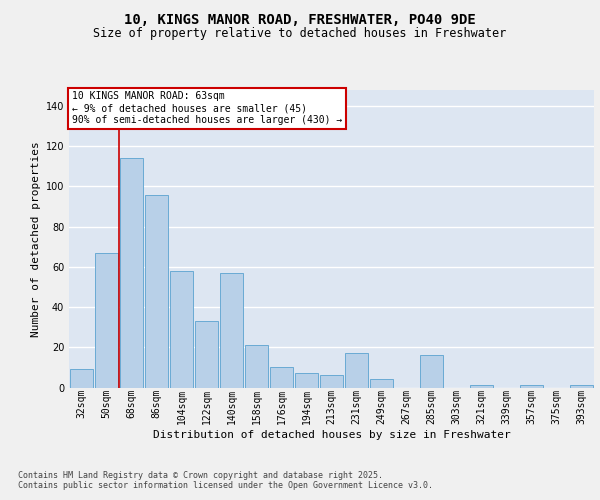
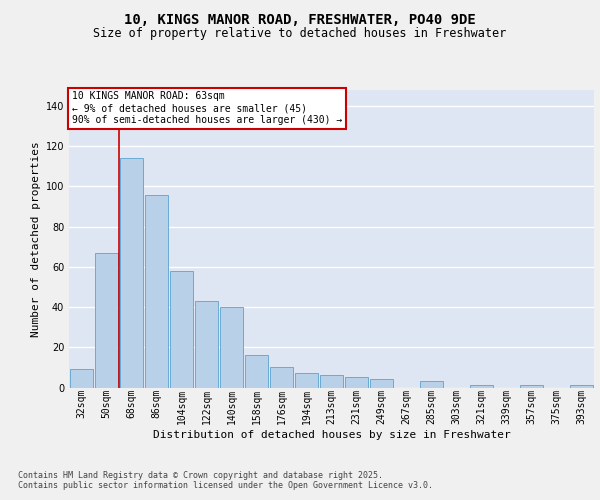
122sqm: 33 -> 43
140sqm: 57 -> 40
158sqm: 21 -> 16
231sqm: 17 -> 5
285sqm: 16 -> 3
